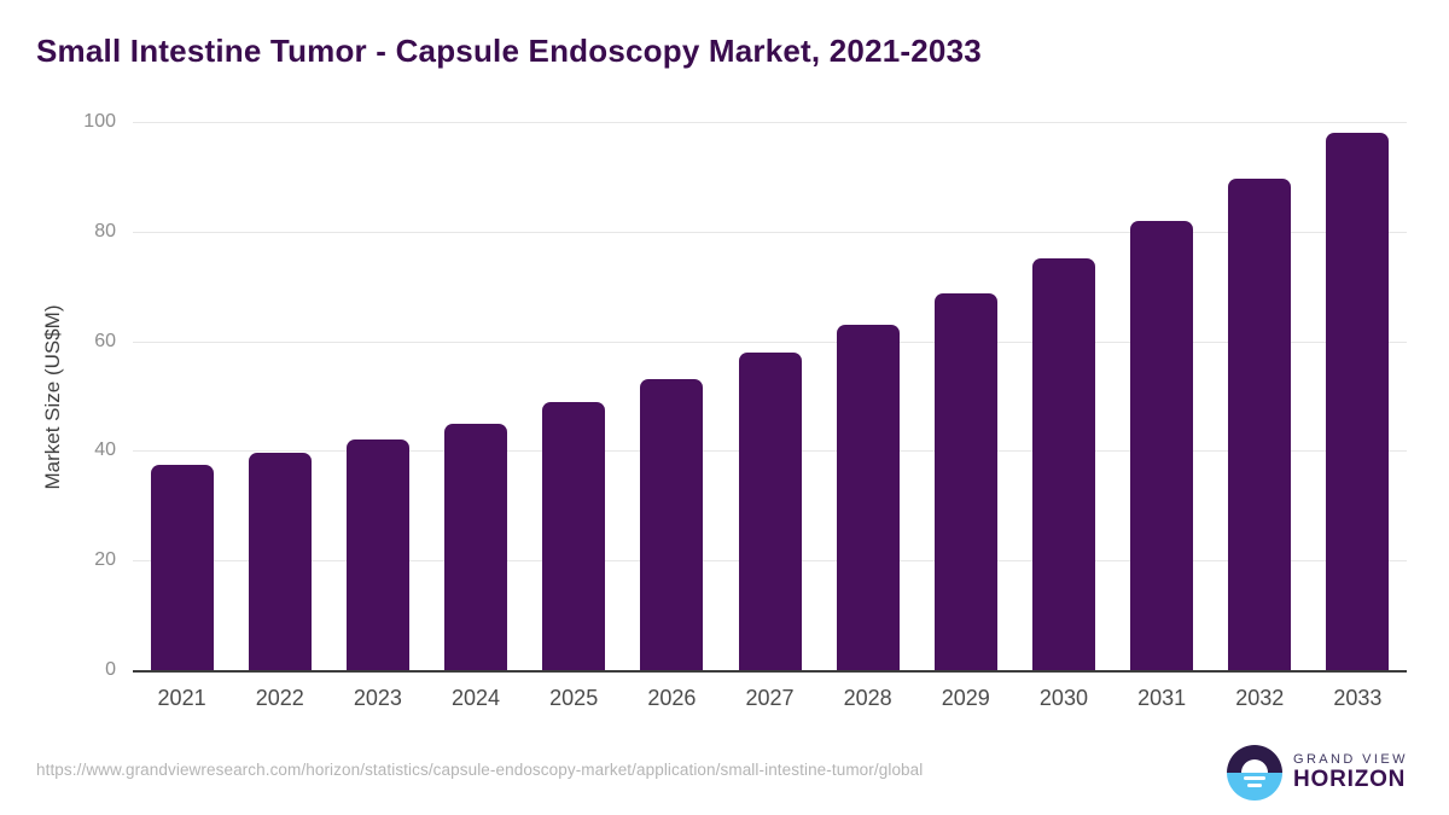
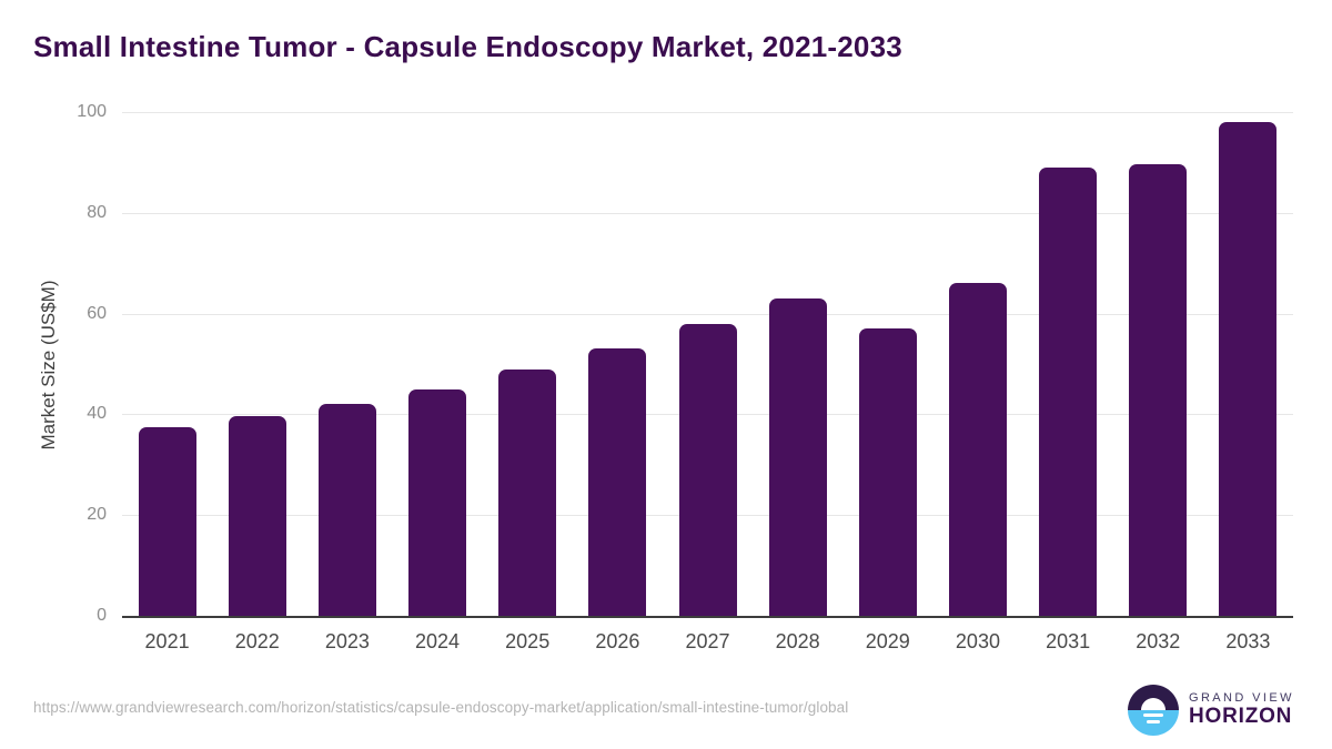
2029: 69 -> 57
2030: 75 -> 66
2031: 82 -> 89
